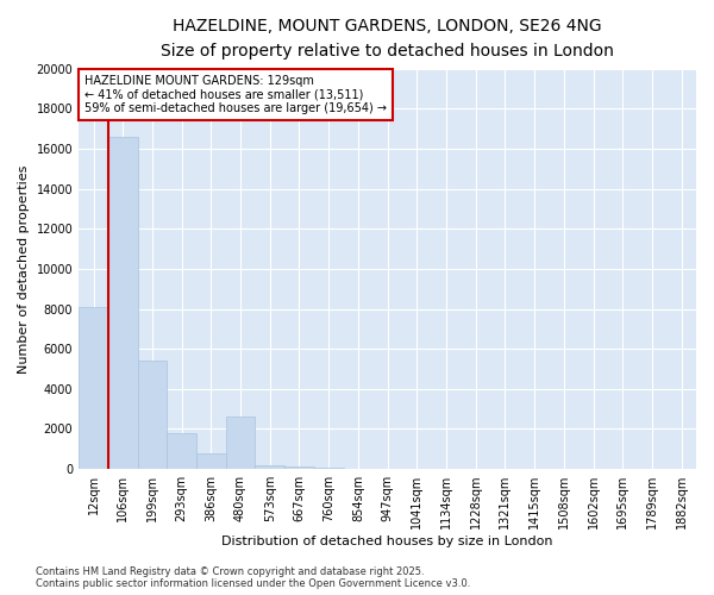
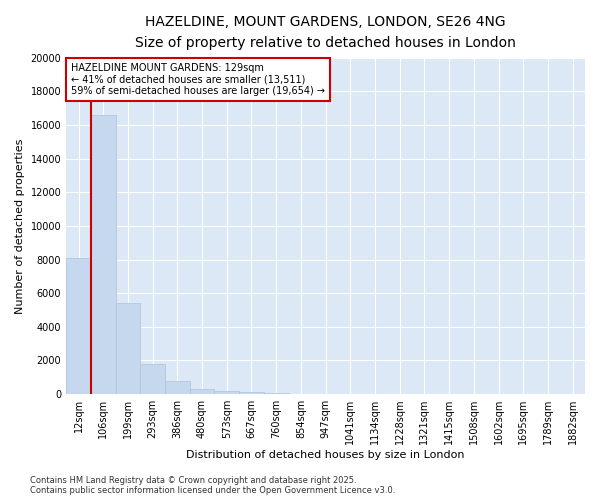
480sqm: 2600 -> 300
